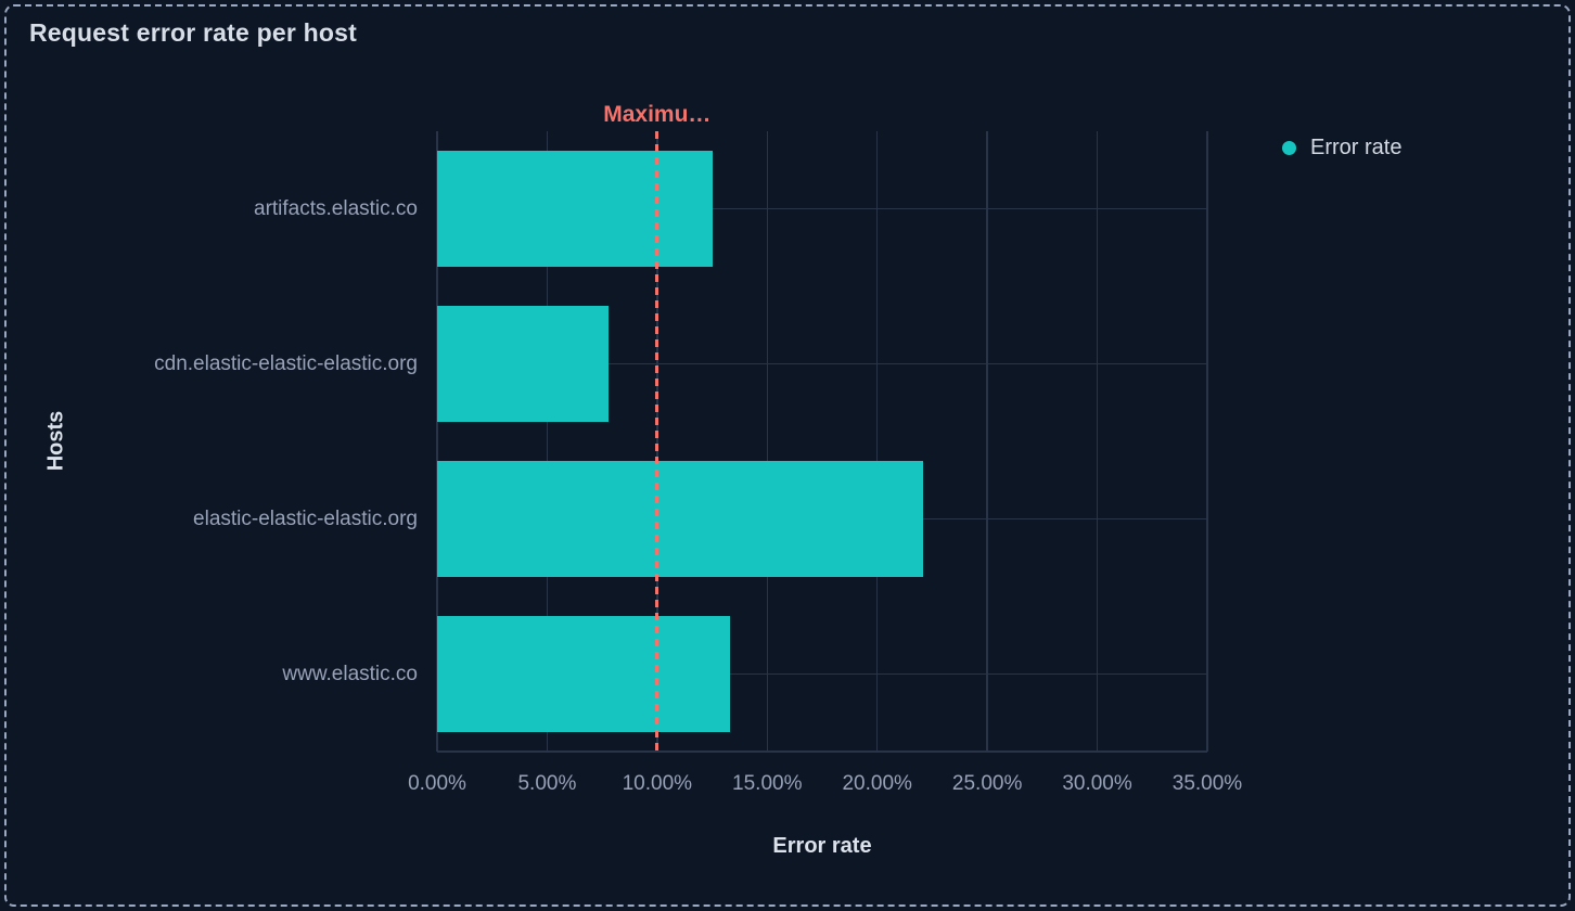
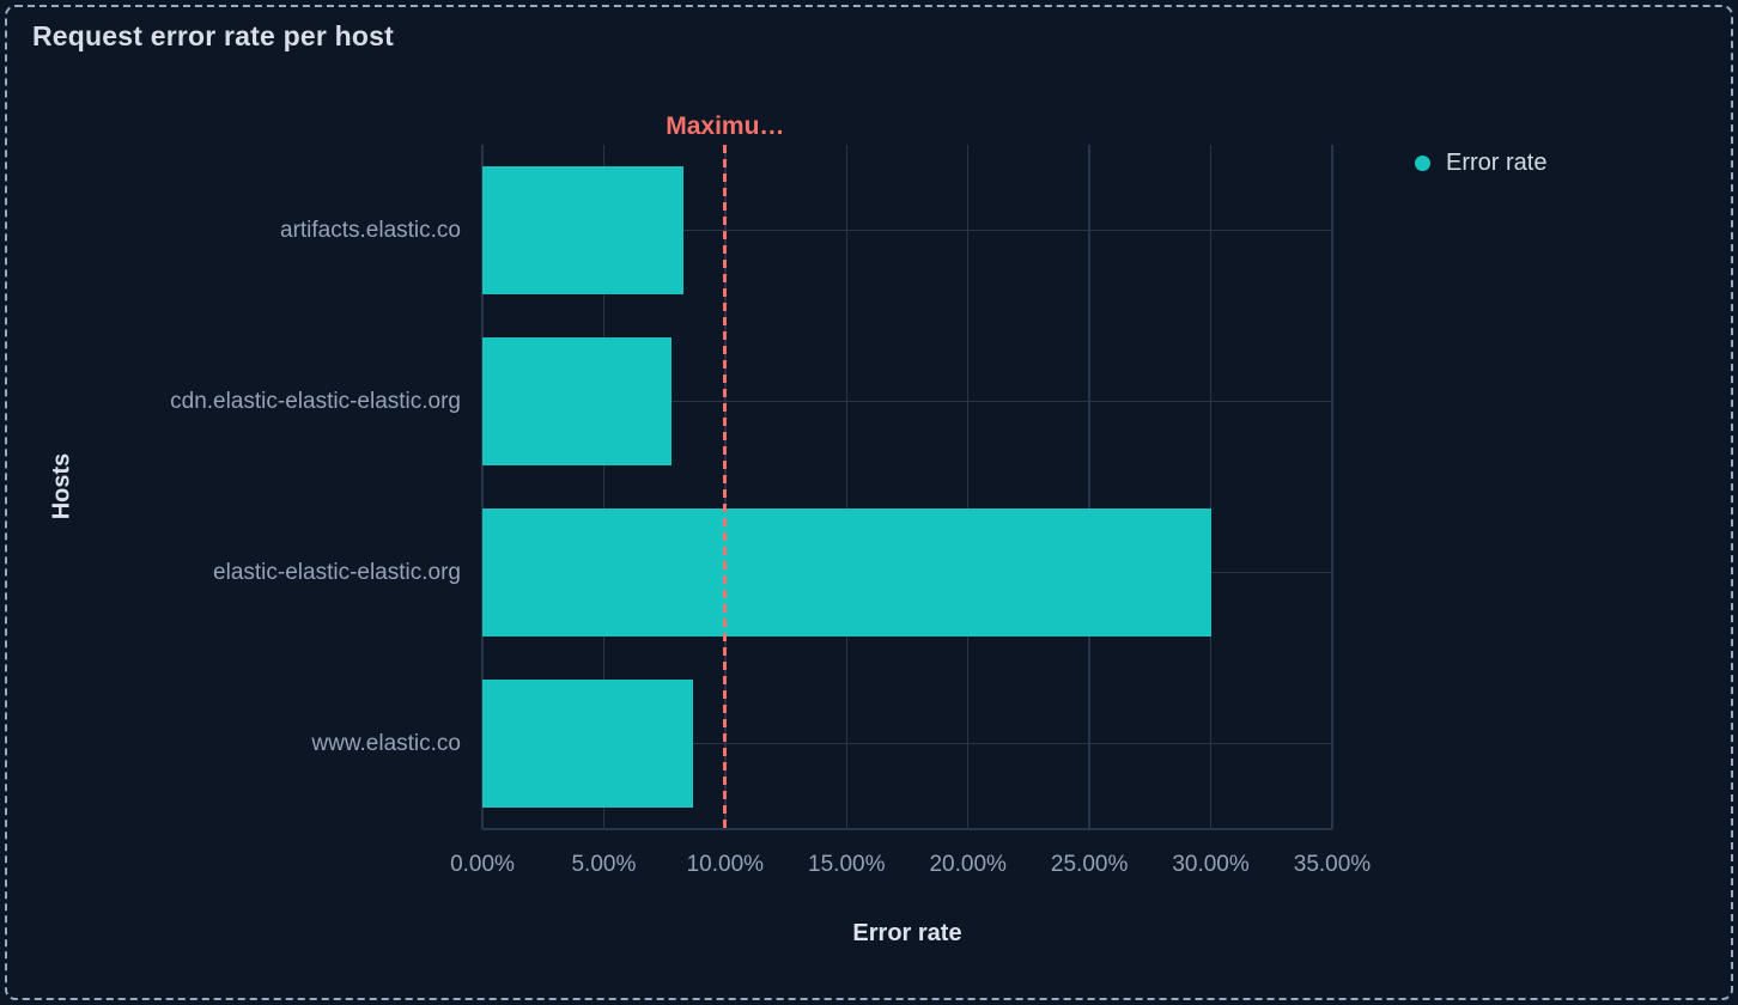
artifacts.elastic.co: 12.5% -> 8.3%
elastic-elastic-elastic.org: 22.1% -> 30.0%
www.elastic.co: 13.3% -> 8.7%
